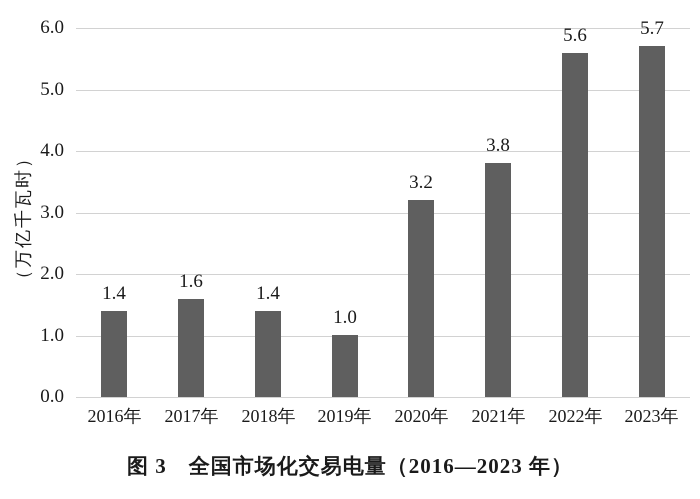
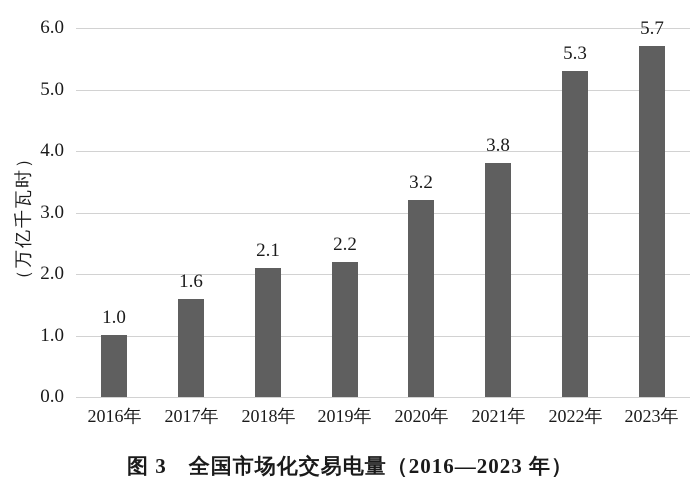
2016年: 1.4 -> 1.0
2018年: 1.4 -> 2.1
2019年: 1.0 -> 2.2
2022年: 5.6 -> 5.3
